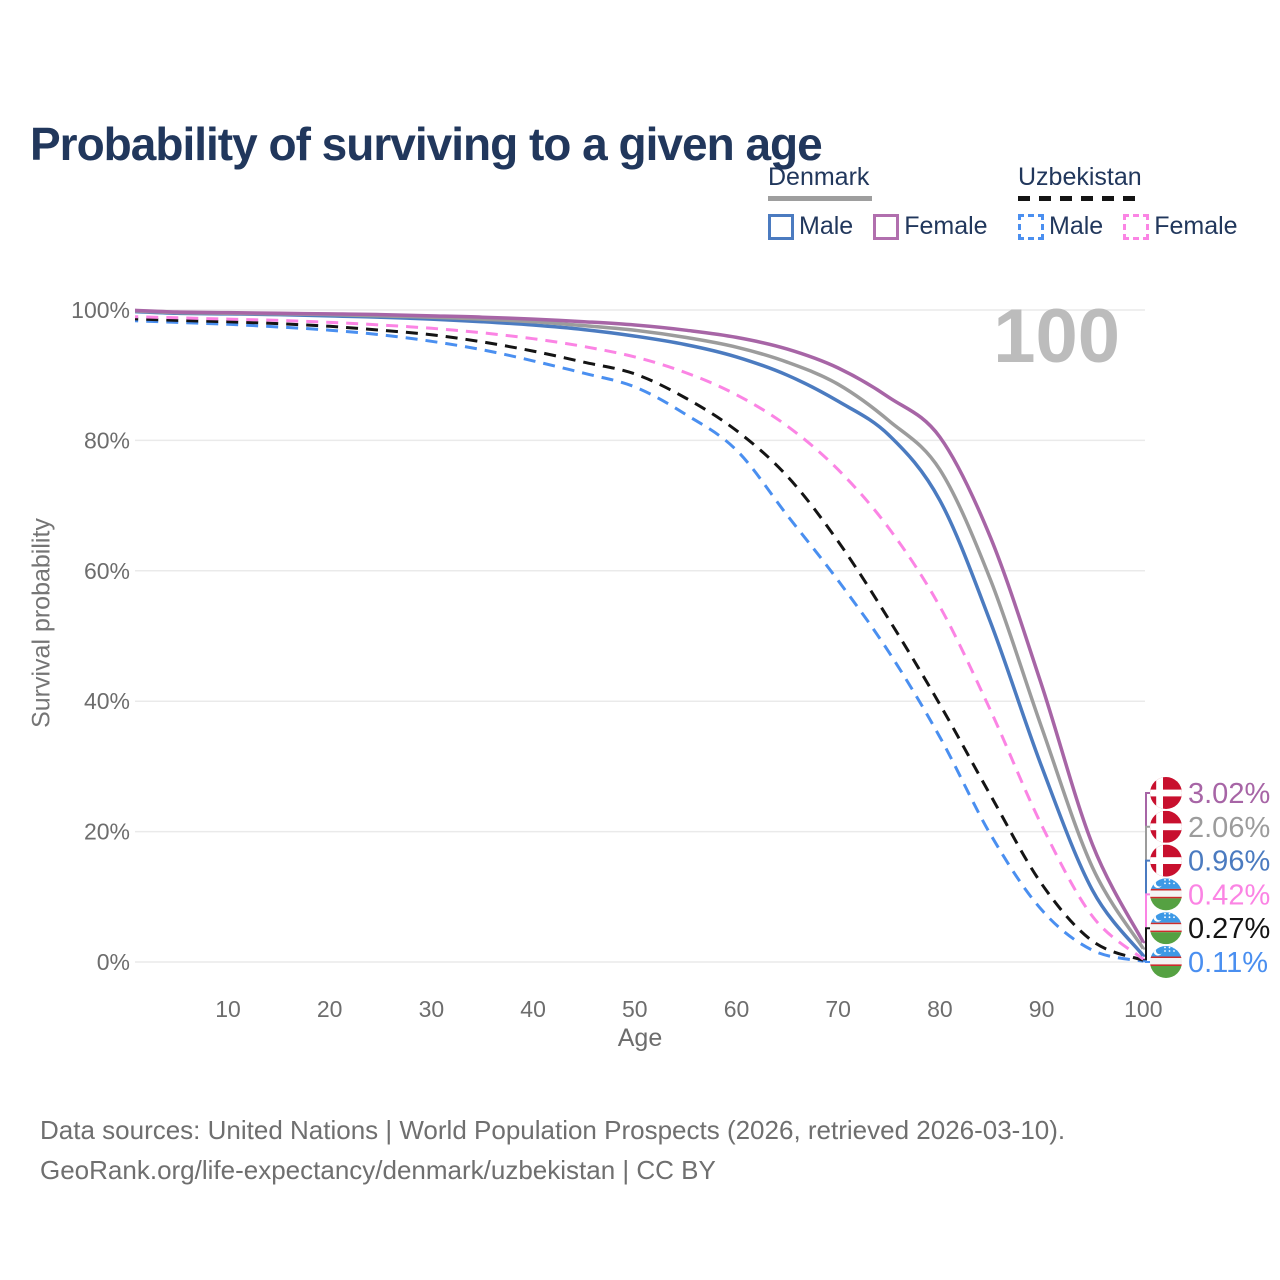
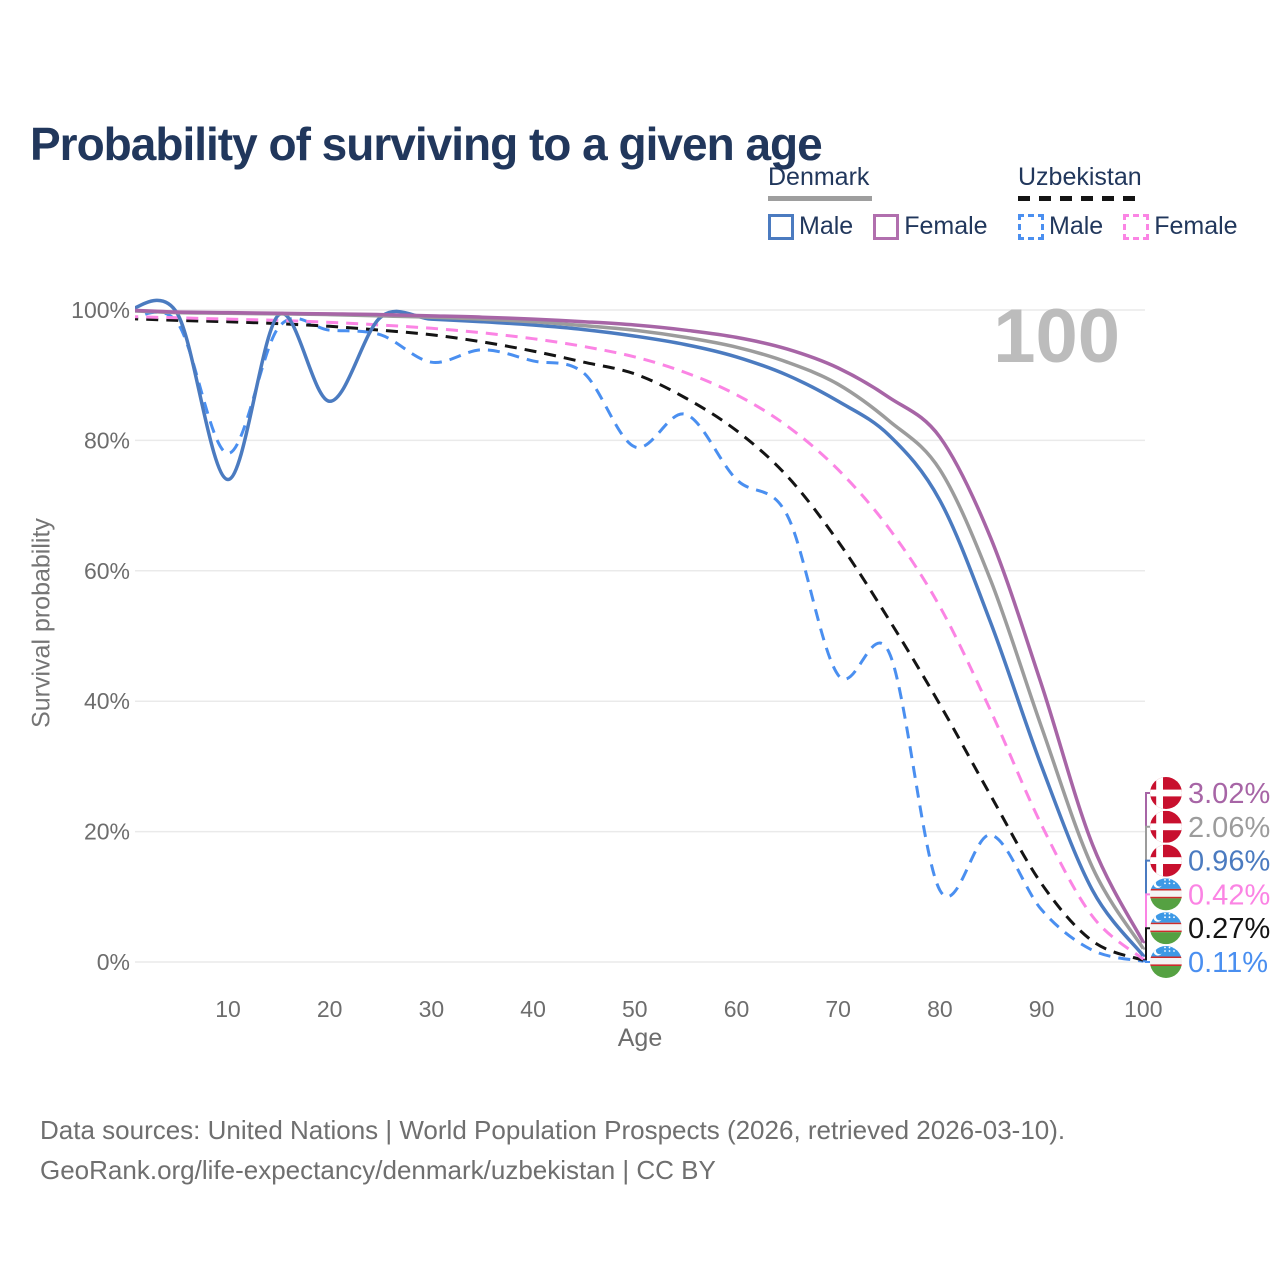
Denmark Male/10: 99% -> 74%
Uzbekistan Male/10: 98% -> 78%
Denmark Male/20: 99% -> 86%
Uzbekistan Male/30: 95% -> 92%
Uzbekistan Male/50: 88% -> 79%
Uzbekistan Male/60: 78% -> 74%
Uzbekistan Male/70: 58% -> 44%
Uzbekistan Male/80: 34% -> 11%
